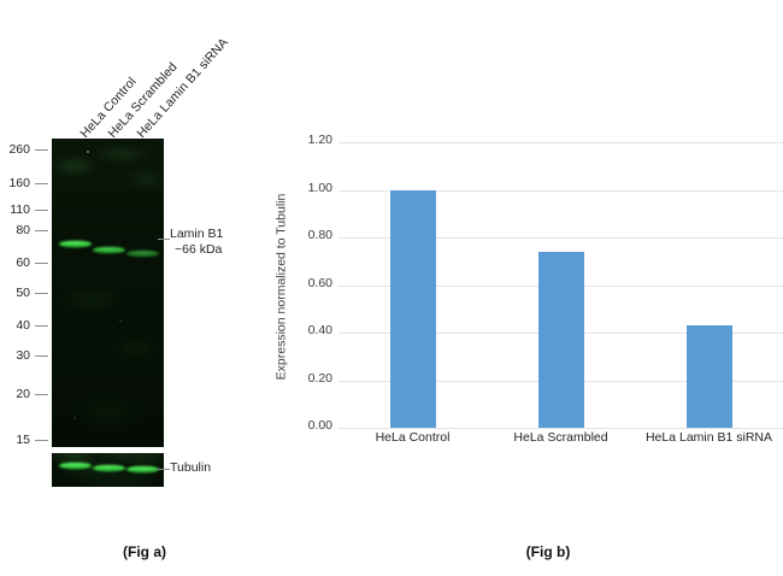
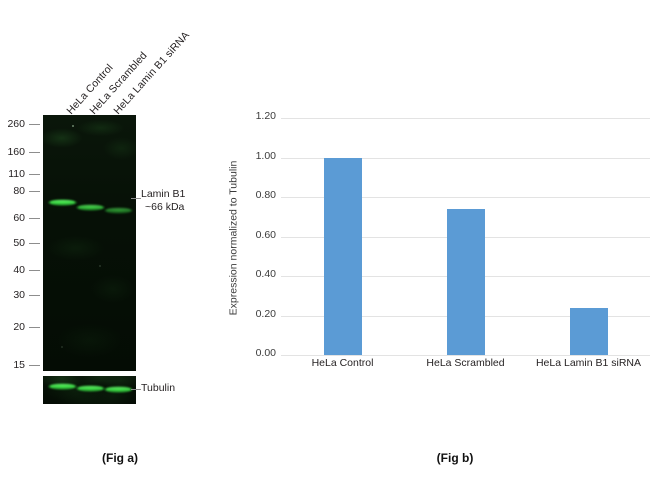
HeLa Lamin B1 siRNA: 0.43 -> 0.24
